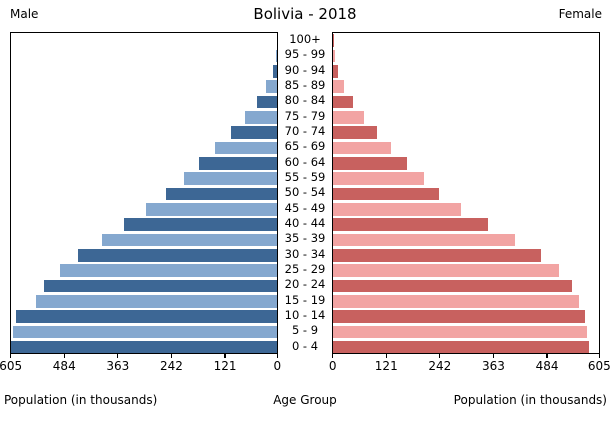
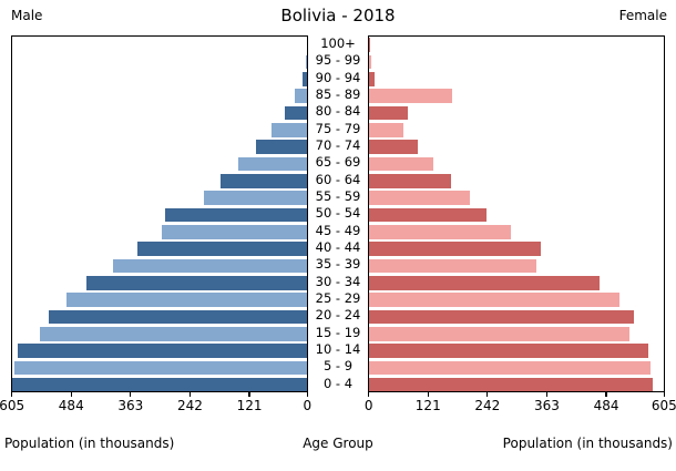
Female/15 - 19: 560 -> 530
Female/35 - 39: 410 -> 340
Male/50 - 54: 250 -> 290
Female/80 - 84: 40 -> 80
Female/85 - 89: 20 -> 170
